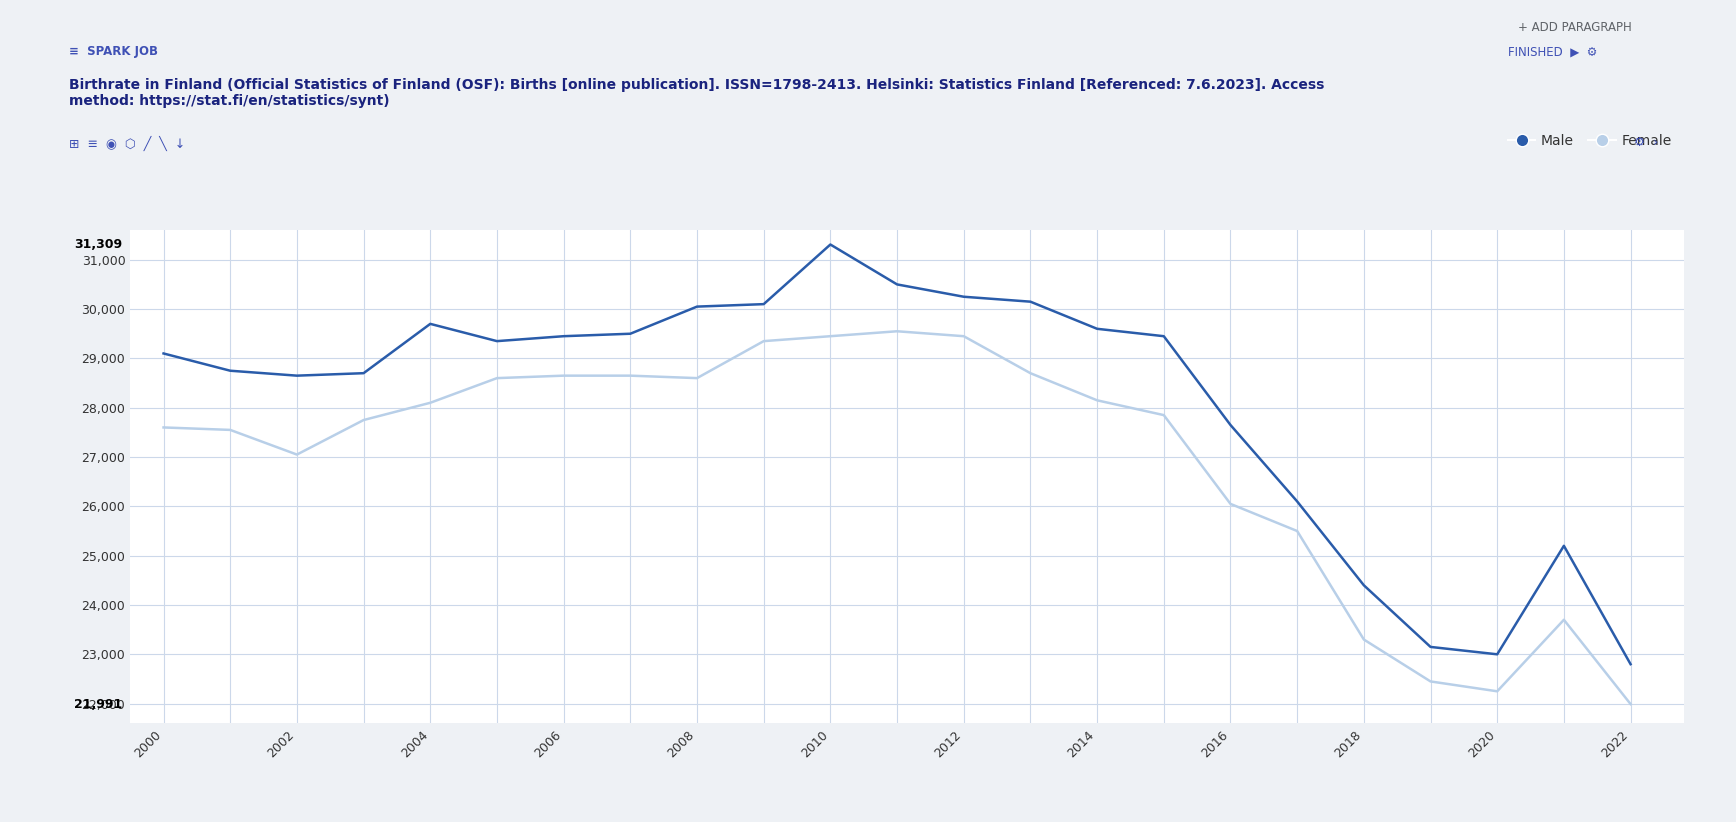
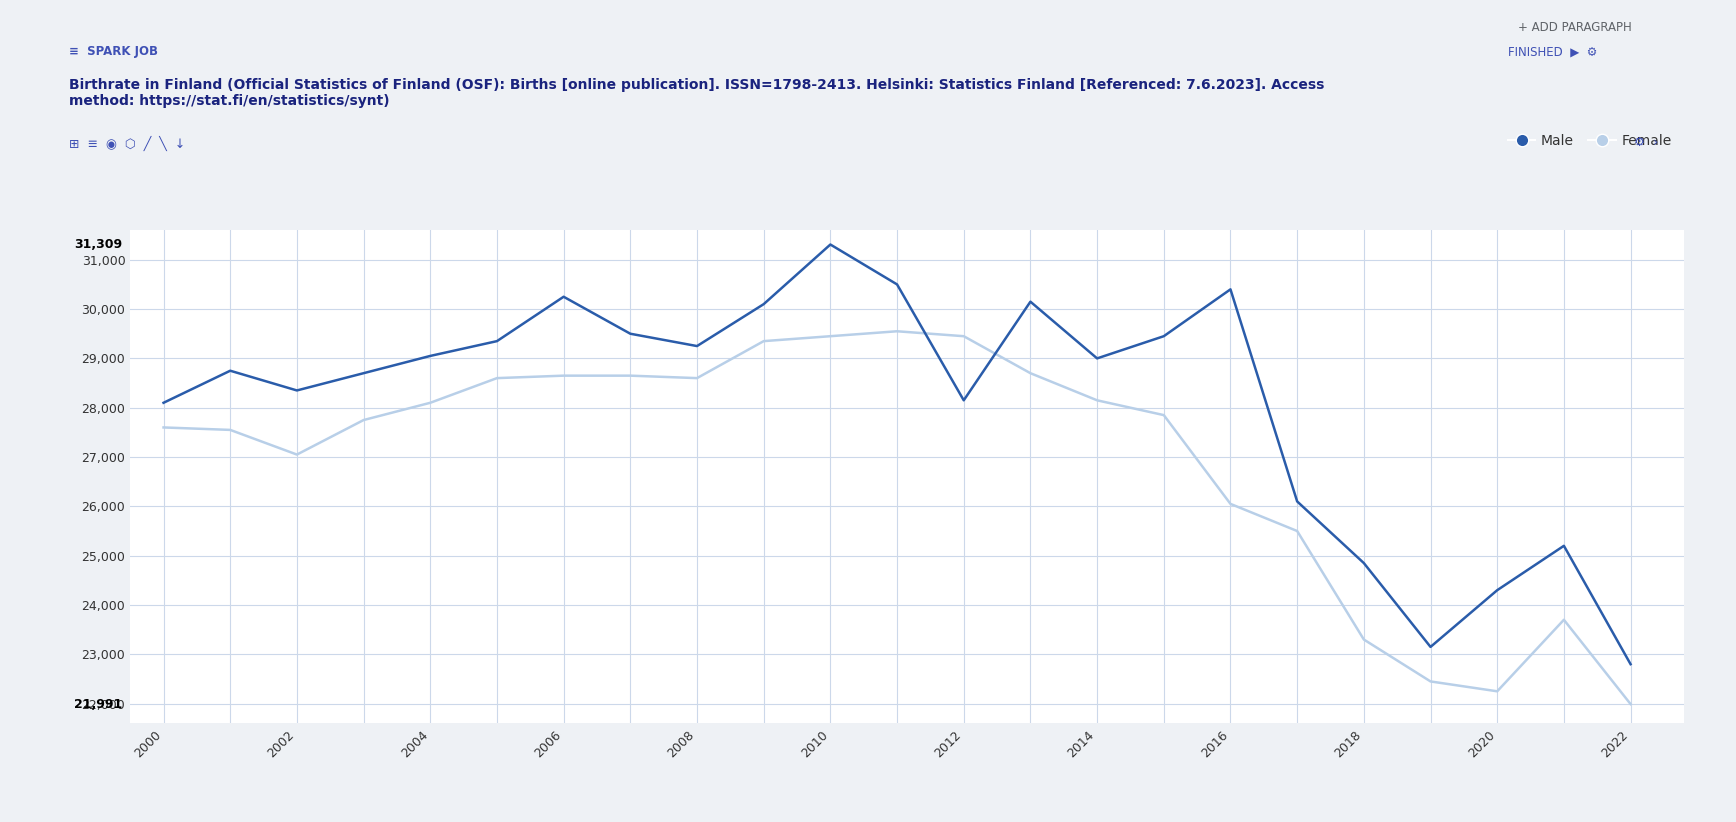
Male/2000: 29,100 -> 28,100
Male/2002: 28,650 -> 28,350
Male/2004: 29,700 -> 29,050
Male/2006: 29,450 -> 30,250
Male/2008: 30,050 -> 29,250
Male/2012: 30,250 -> 28,150
Male/2014: 29,600 -> 29,000
Male/2016: 27,650 -> 30,400
Male/2018: 24,400 -> 24,850
Male/2020: 23,000 -> 24,300
